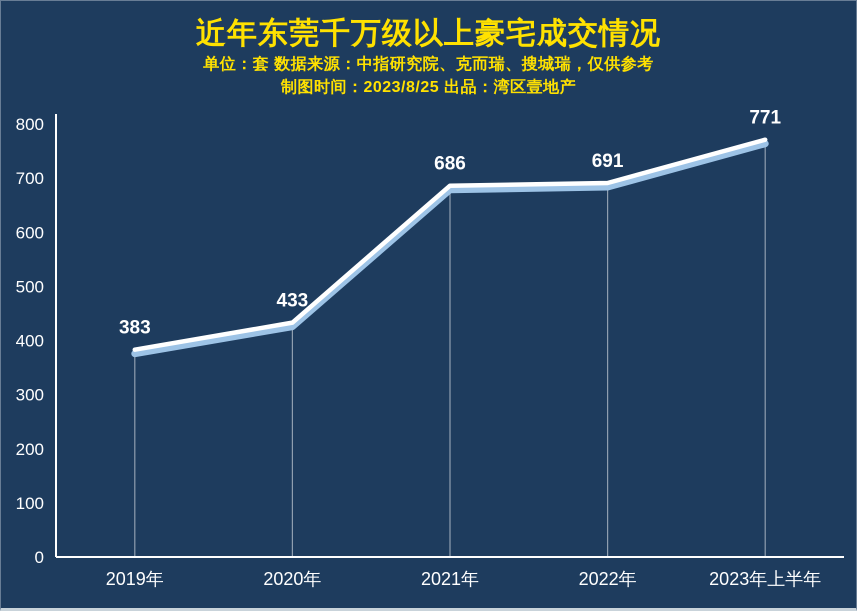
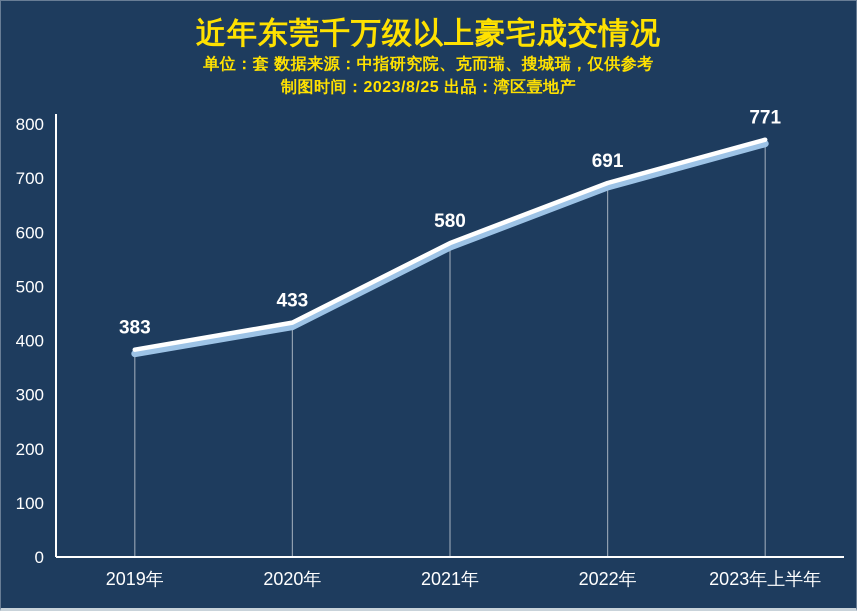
2021年: 686 -> 580
